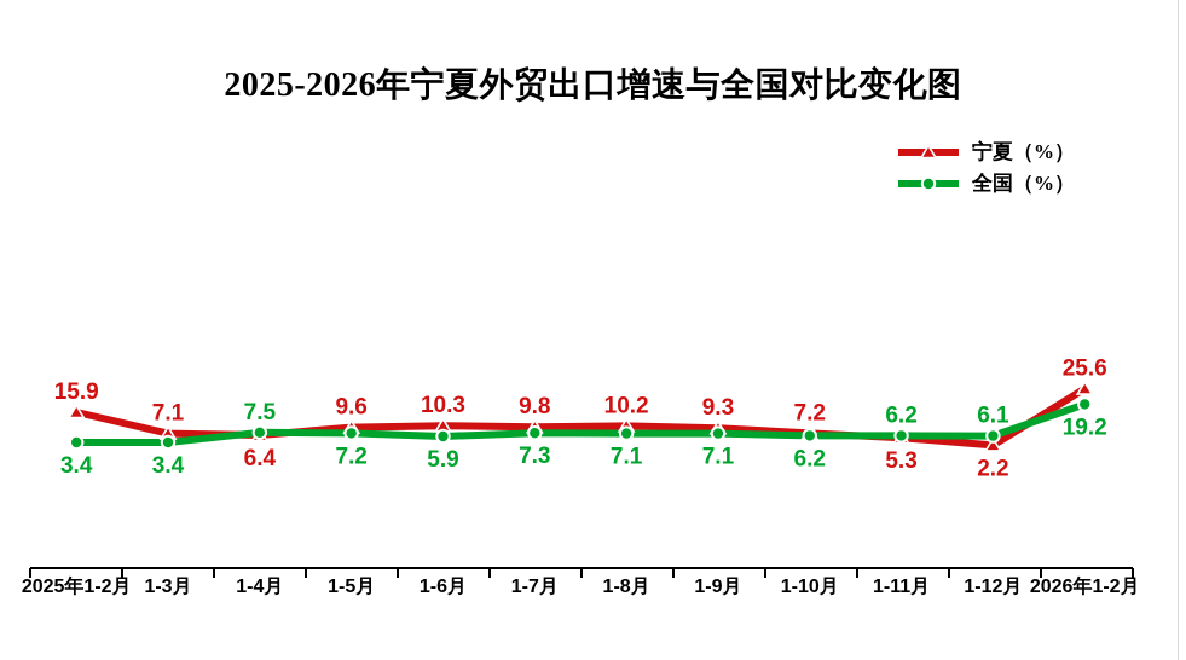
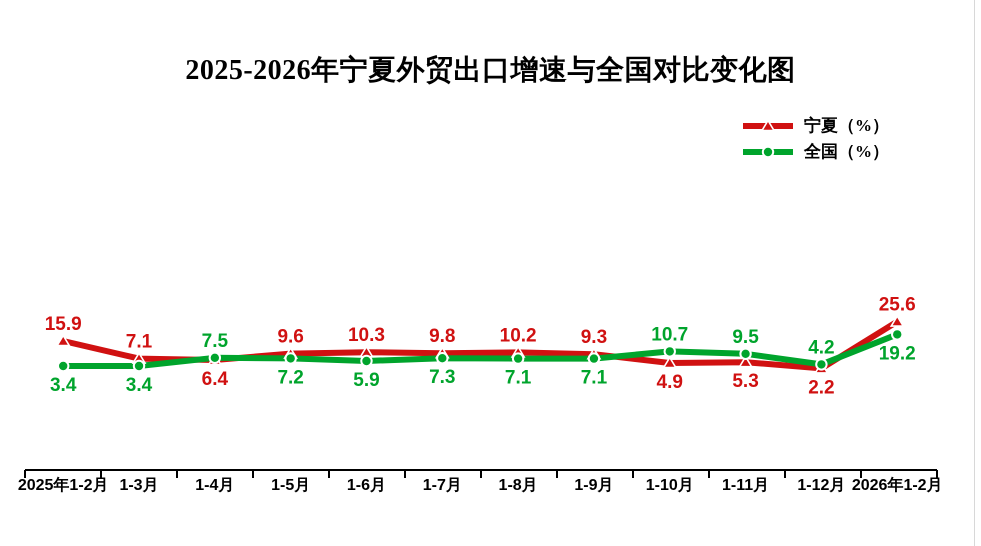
宁夏（%）/1-10月: 7.2 -> 4.9
全国（%）/1-10月: 6.2 -> 10.7
全国（%）/1-11月: 6.2 -> 9.5
全国（%）/1-12月: 6.1 -> 4.2
